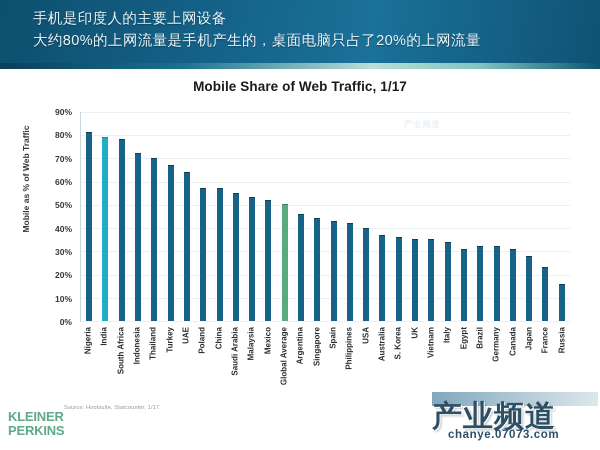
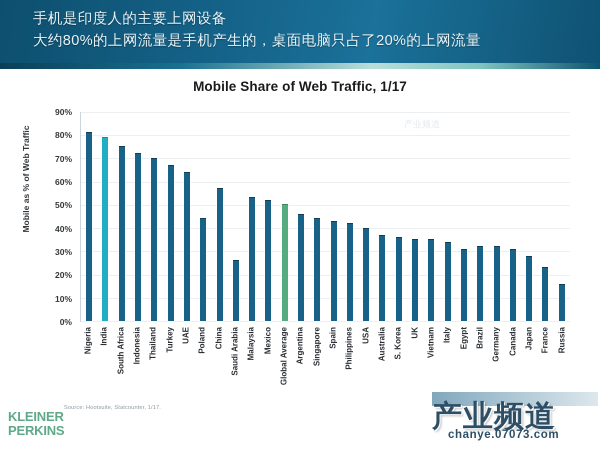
South Africa: 78% -> 75%
Poland: 57% -> 44%
Saudi Arabia: 55% -> 26%
